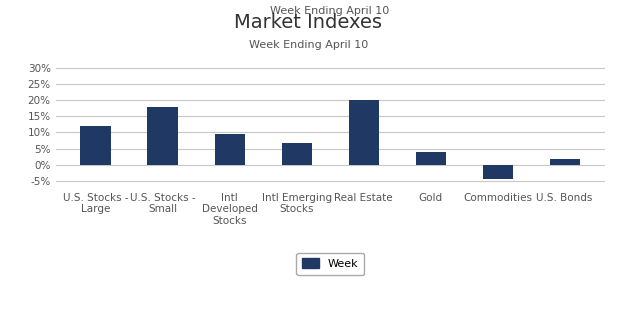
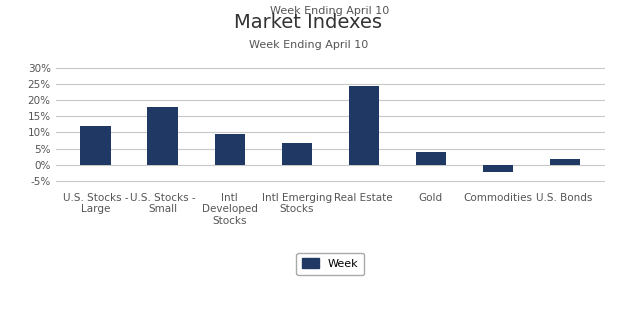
Real Estate: 20.0% -> 24.3%
Commodities: -4.5% -> -2.1%
